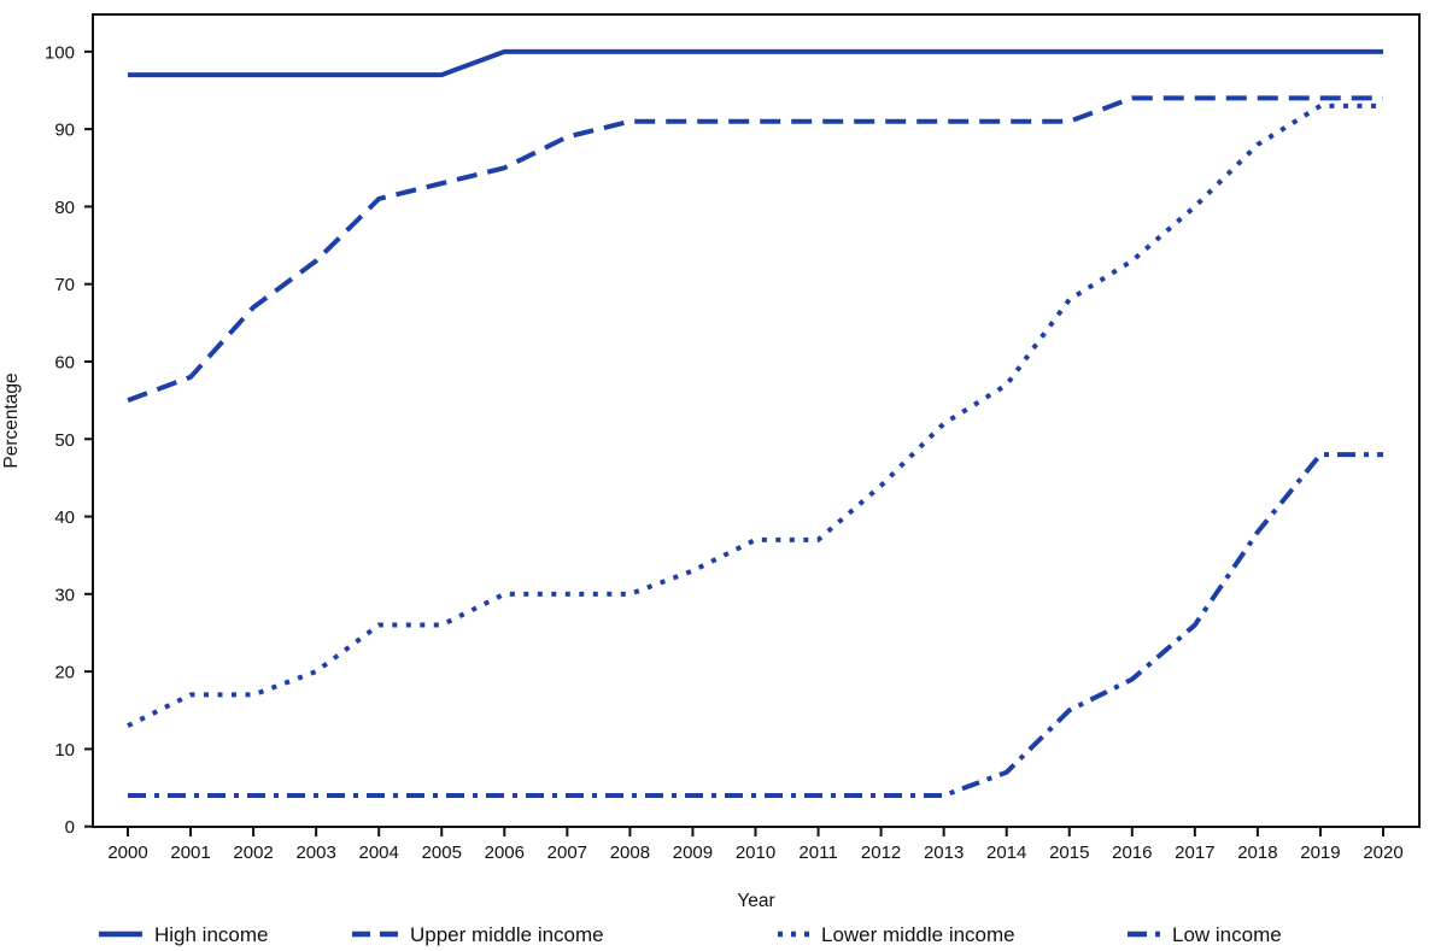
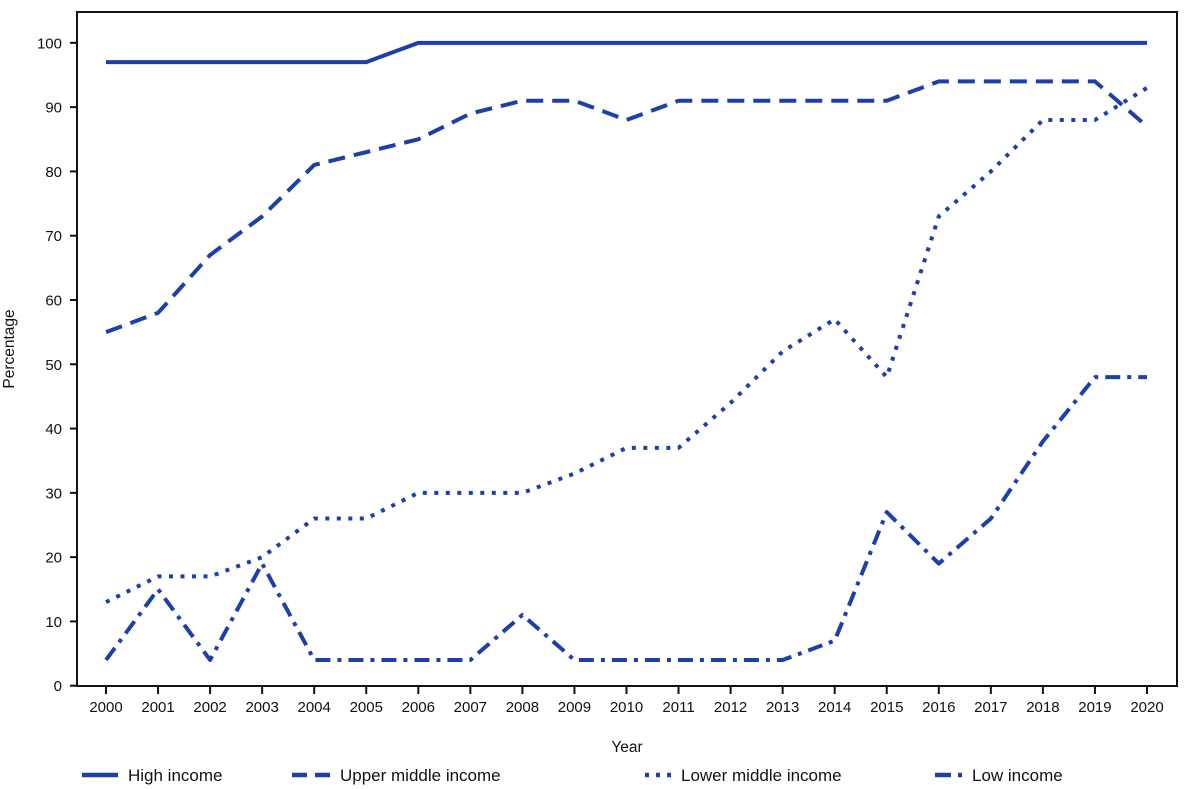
Low income/2001: 4 -> 15
Low income/2003: 4 -> 19
Low income/2008: 4 -> 11
Upper middle income/2010: 91 -> 88
Lower middle income/2015: 68 -> 48
Low income/2015: 15 -> 27
Lower middle income/2019: 93 -> 88
Upper middle income/2020: 94 -> 87
